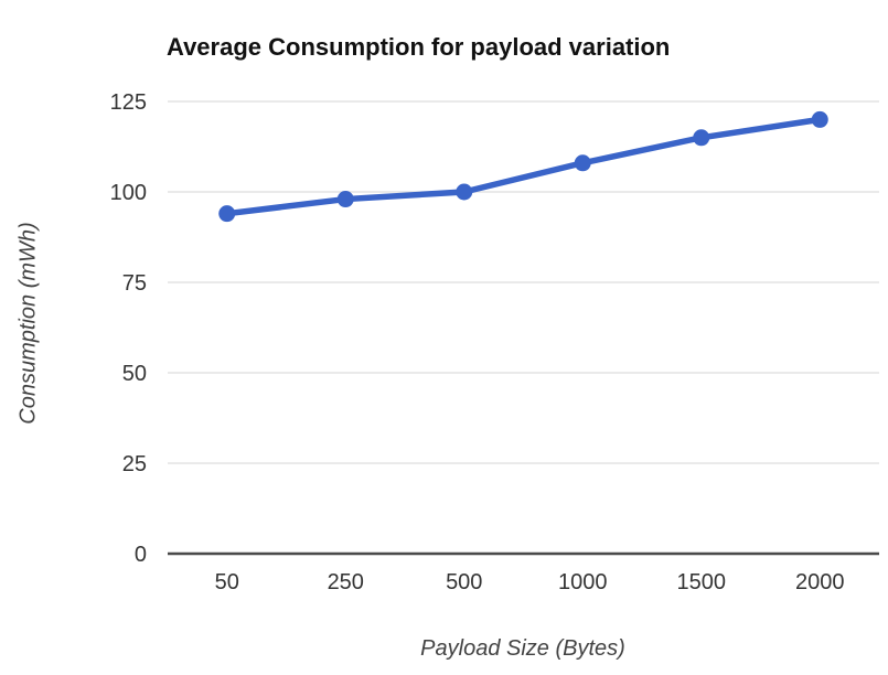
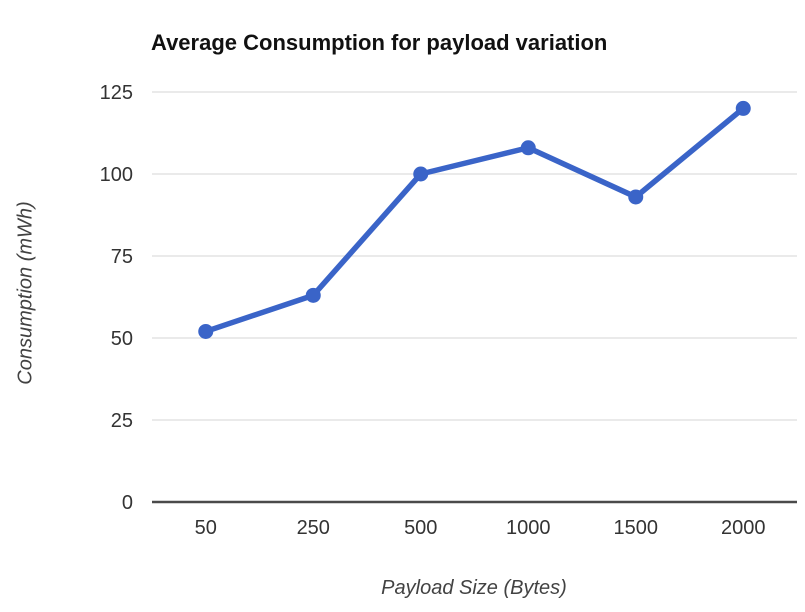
50: 94 -> 52
250: 98 -> 63
1500: 115 -> 93
